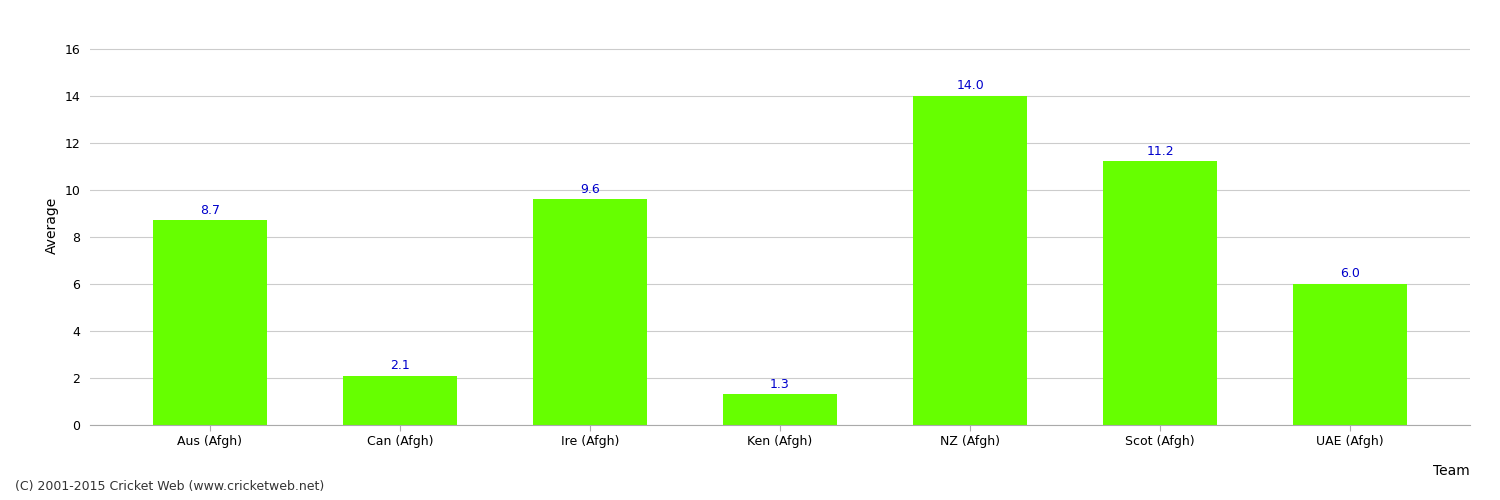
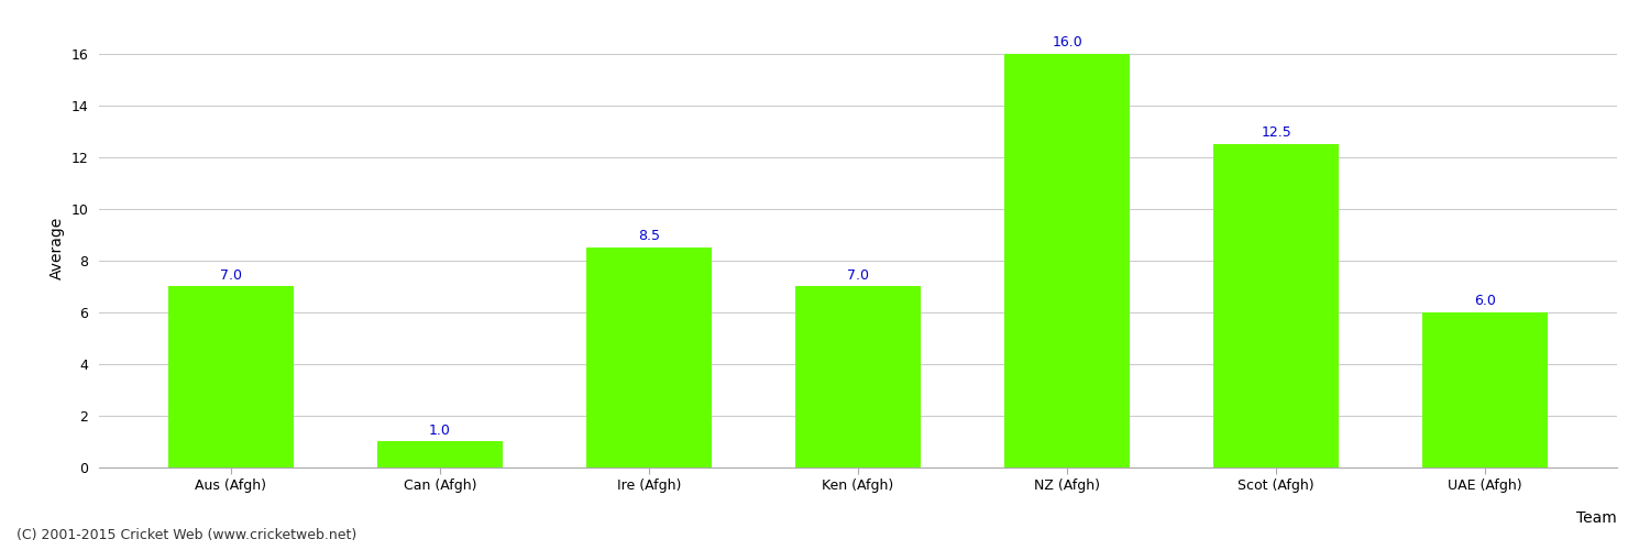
Aus (Afgh): 8.7 -> 7.0
Can (Afgh): 2.1 -> 1.0
Ire (Afgh): 9.6 -> 8.5
Ken (Afgh): 1.3 -> 7.0
NZ (Afgh): 14.0 -> 16.0
Scot (Afgh): 11.2 -> 12.5
